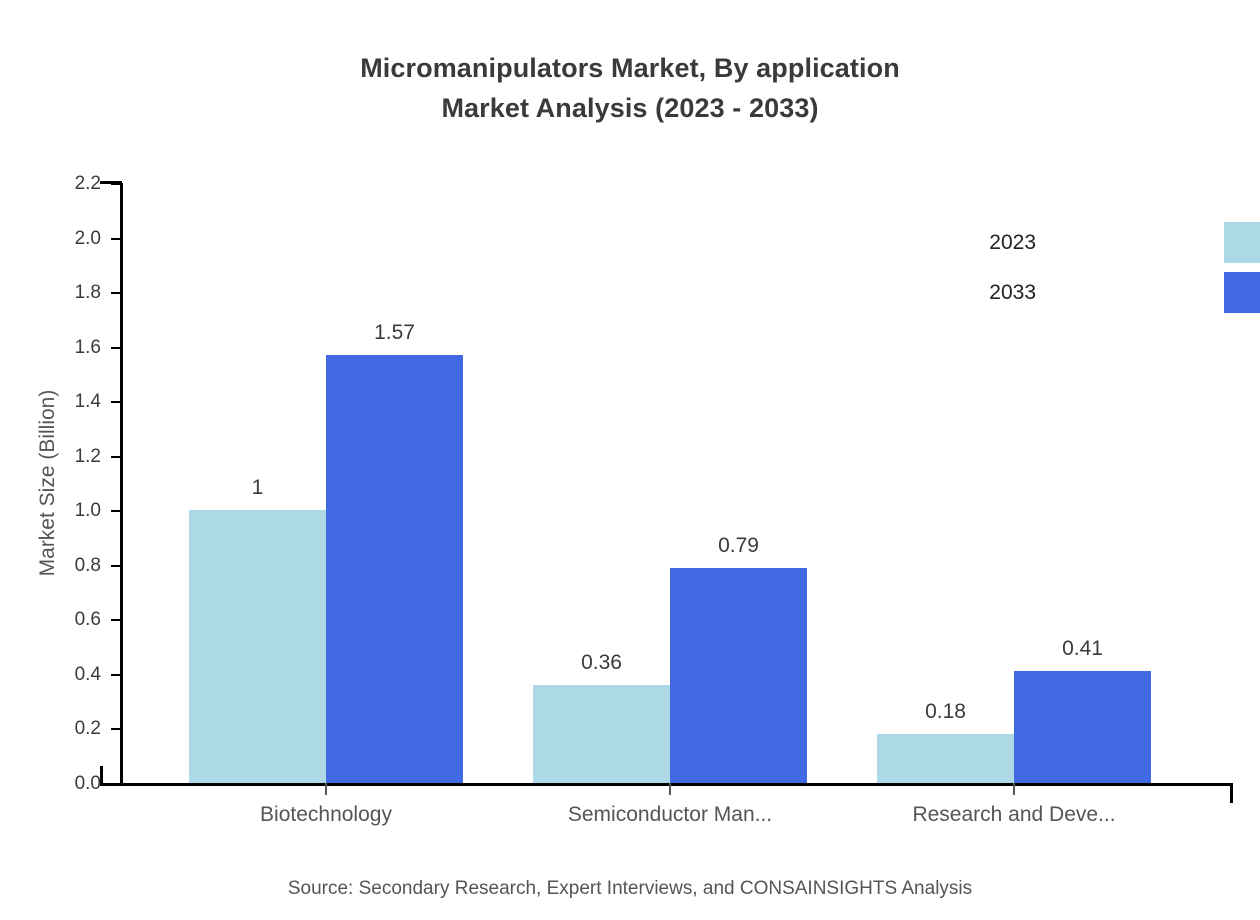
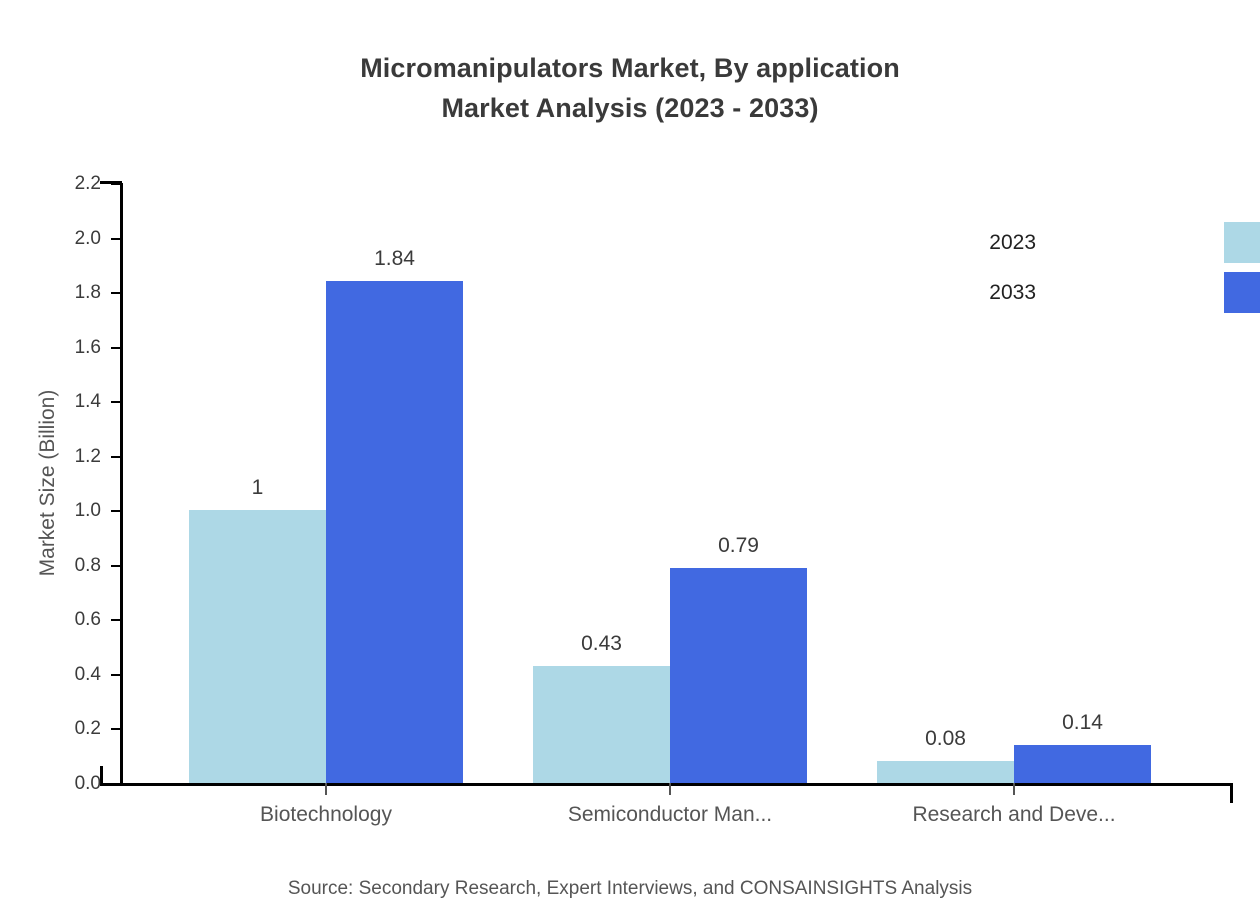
2033/Biotechnology: 1.57 -> 1.84
2023/Semiconductor Man...: 0.36 -> 0.43
2023/Research and Deve...: 0.18 -> 0.08
2033/Research and Deve...: 0.41 -> 0.14
